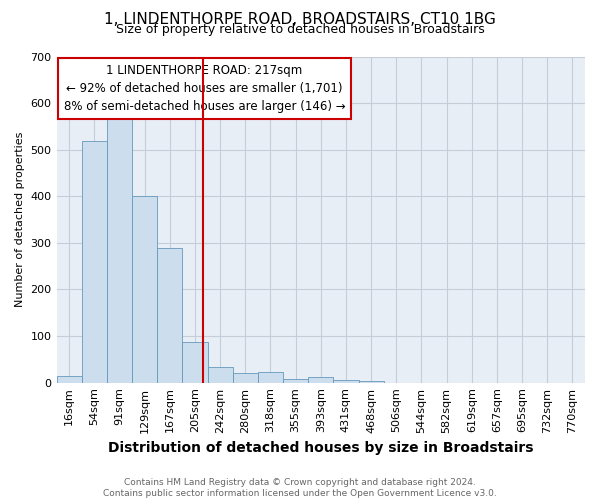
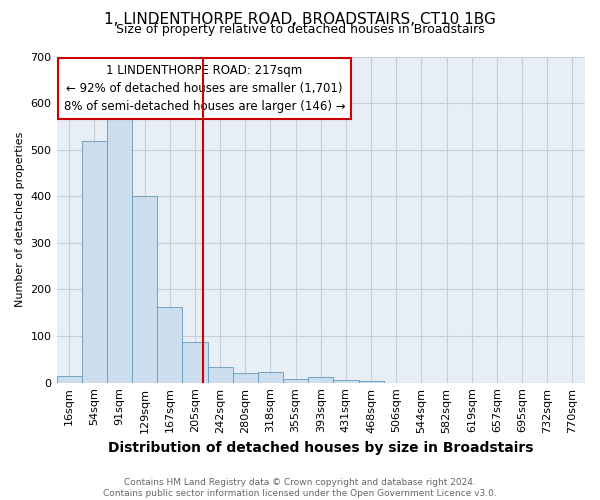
167sqm: 290 -> 163
